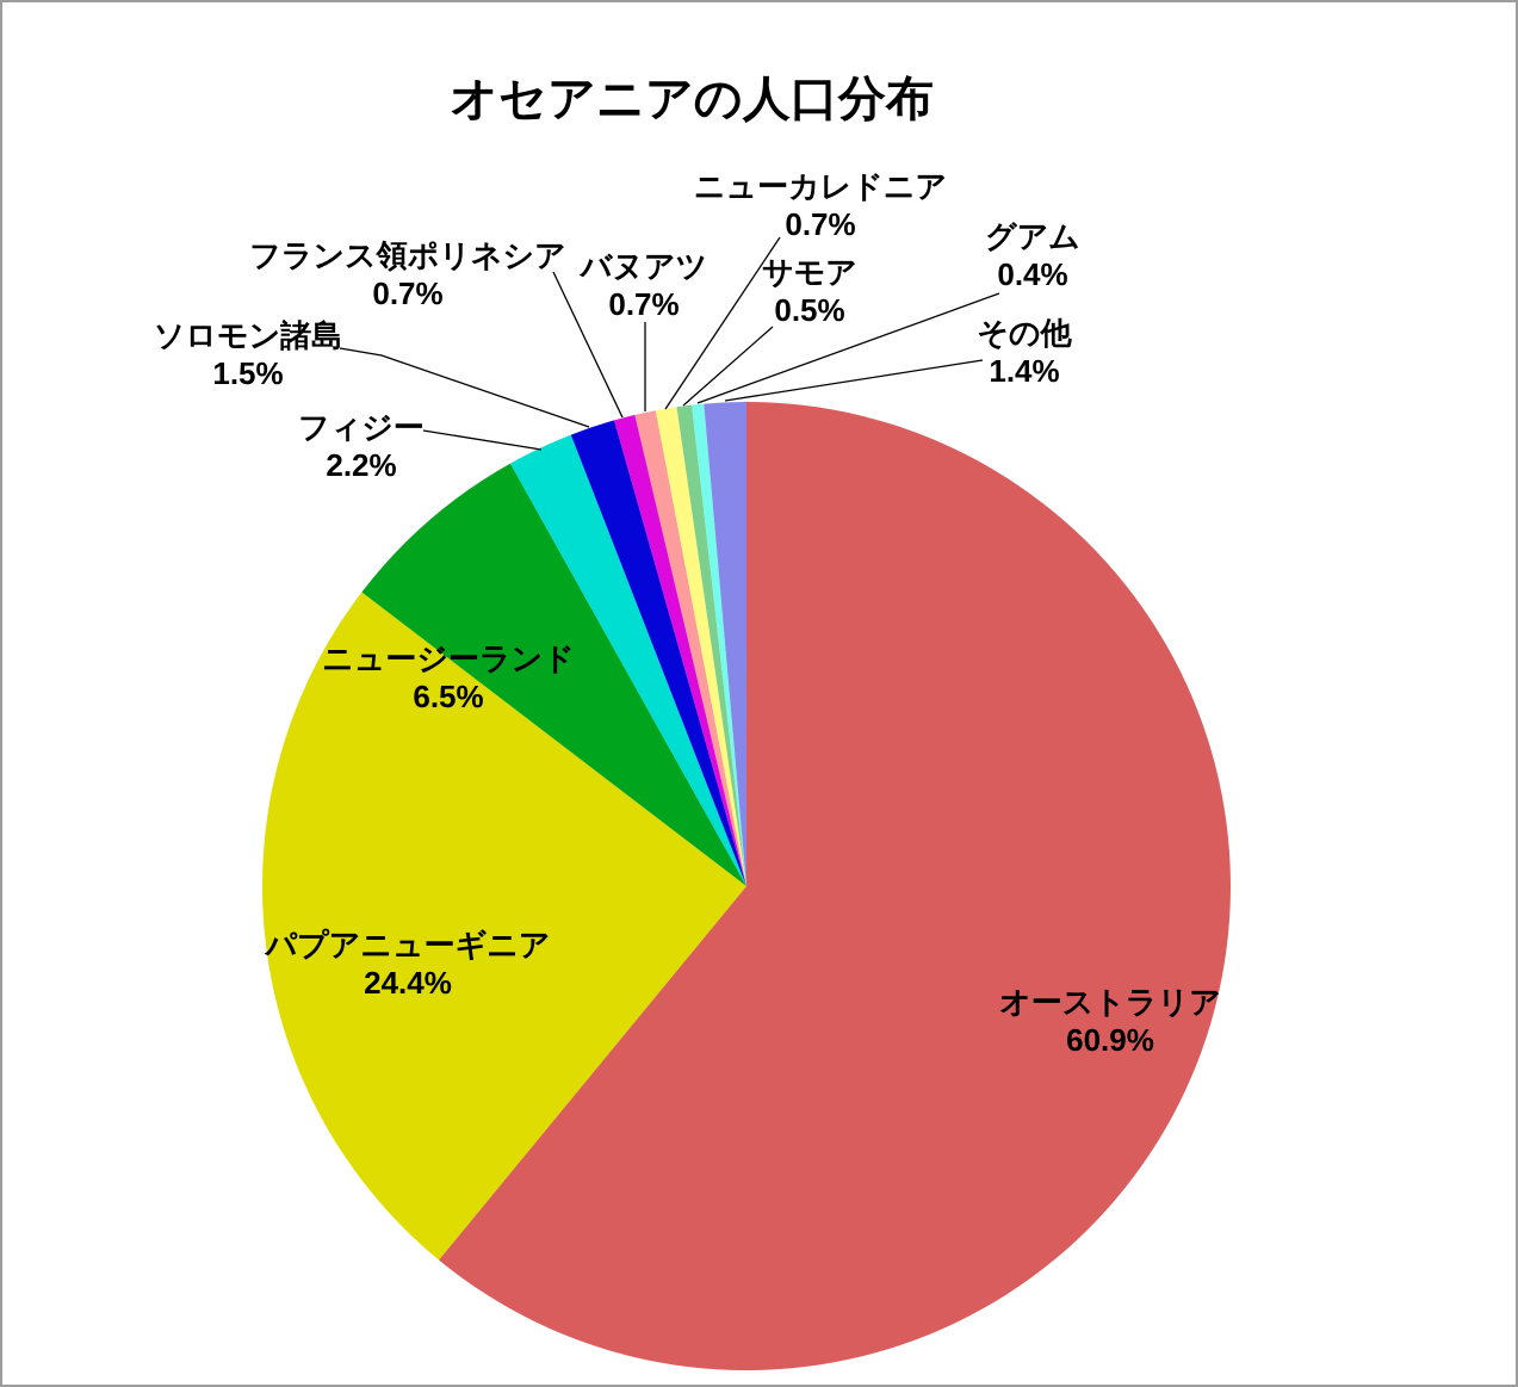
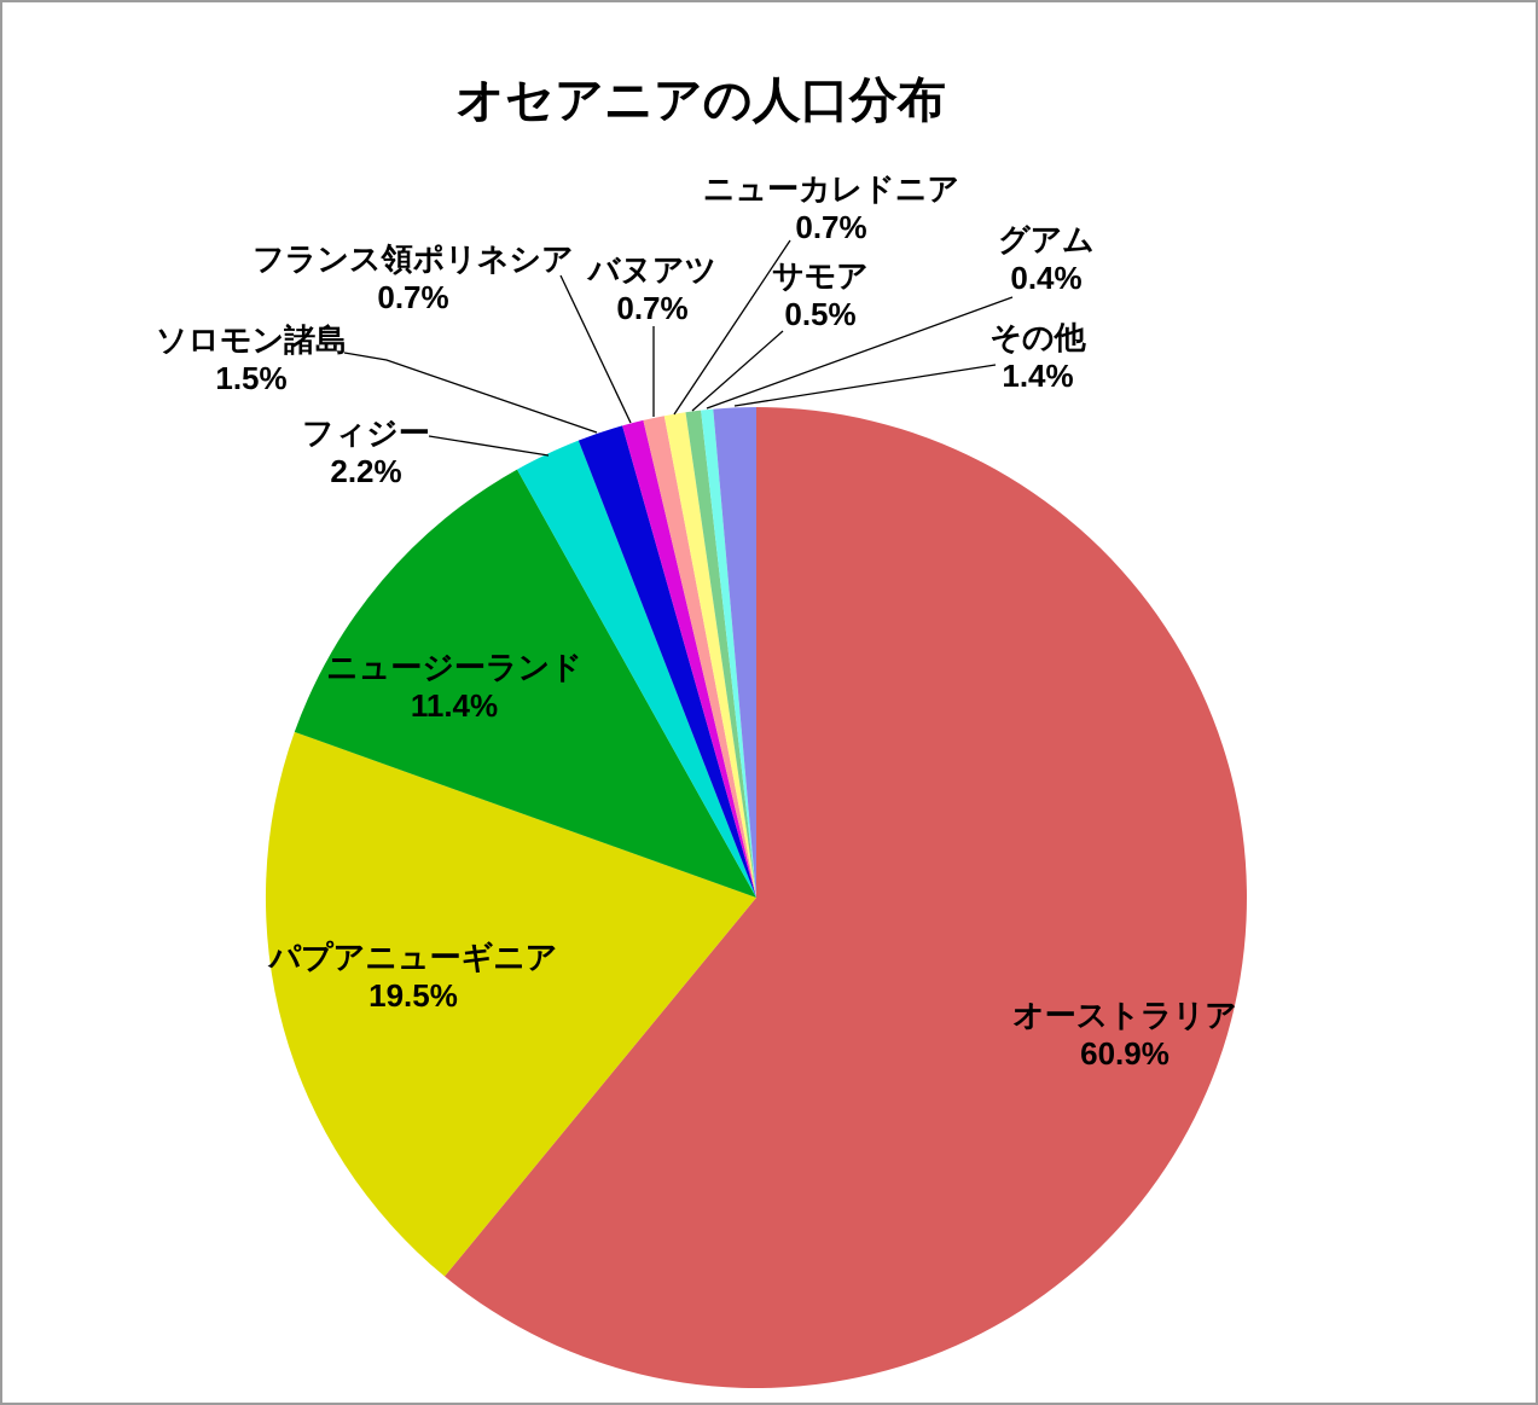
パプアニューギニア: 24.4% -> 19.5%
ニュージーランド: 6.5% -> 11.4%
